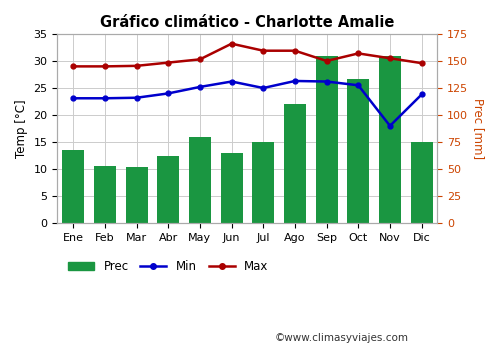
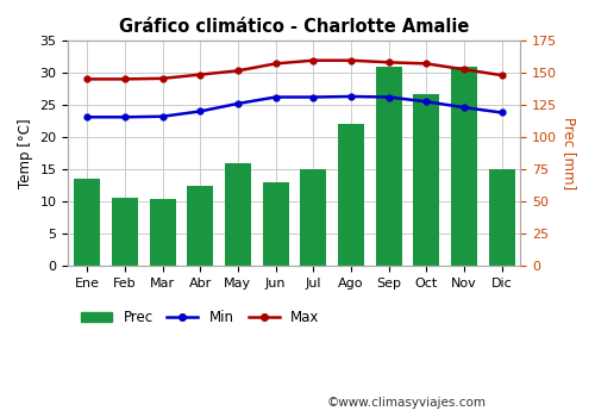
Max/Jun: 33.2 -> 31.4
Min/Jul: 25.0 -> 26.2
Max/Sep: 30.0 -> 31.6
Min/Nov: 18.0 -> 24.6
